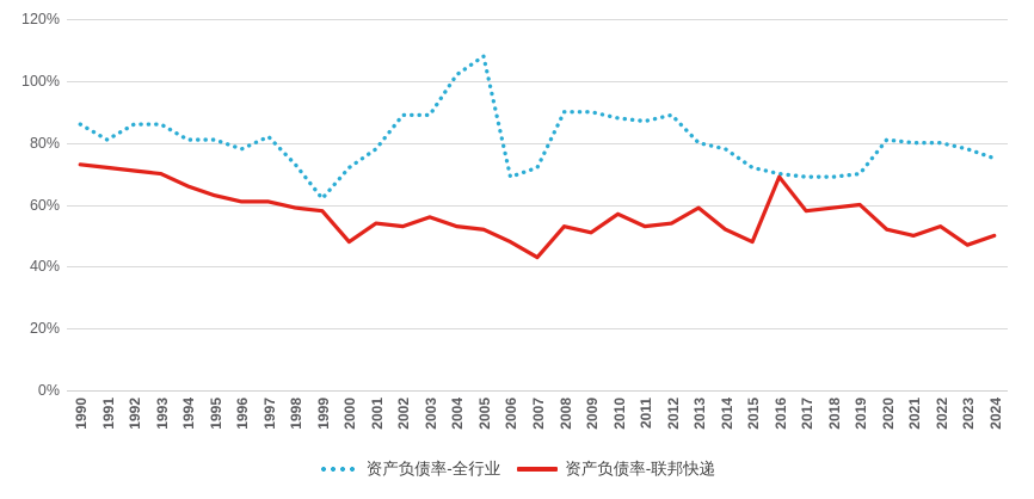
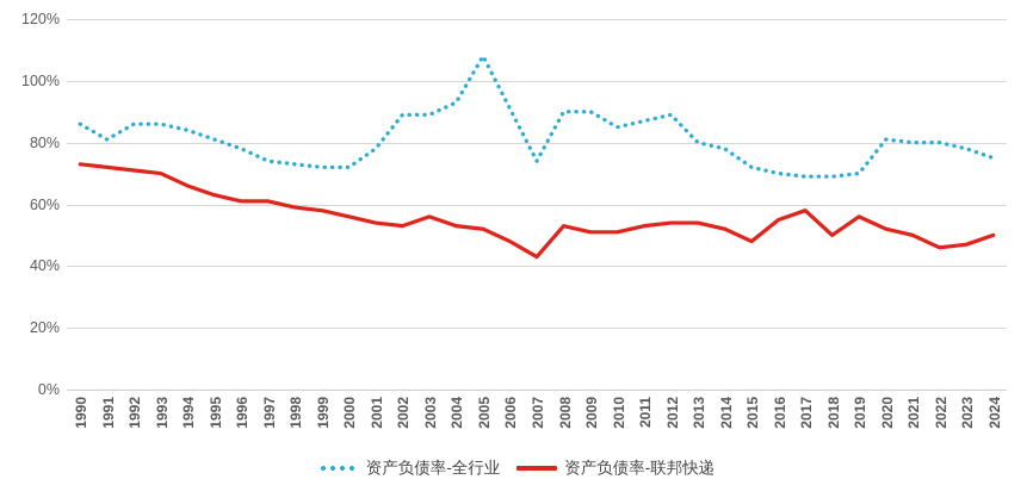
资产负债率-全行业/1994: 81% -> 84%
资产负债率-全行业/1997: 82% -> 74%
资产负债率-全行业/1999: 62% -> 72%
资产负债率-联邦快递/2000: 48% -> 56%
资产负债率-全行业/2004: 102% -> 93%
资产负债率-全行业/2006: 69% -> 91%
资产负债率-全行业/2007: 72% -> 74%
资产负债率-全行业/2010: 88% -> 85%
资产负债率-联邦快递/2010: 57% -> 51%
资产负债率-联邦快递/2013: 59% -> 54%
资产负债率-联邦快递/2016: 69% -> 55%
资产负债率-联邦快递/2018: 59% -> 50%
资产负债率-联邦快递/2019: 60% -> 56%
资产负债率-联邦快递/2022: 53% -> 46%
